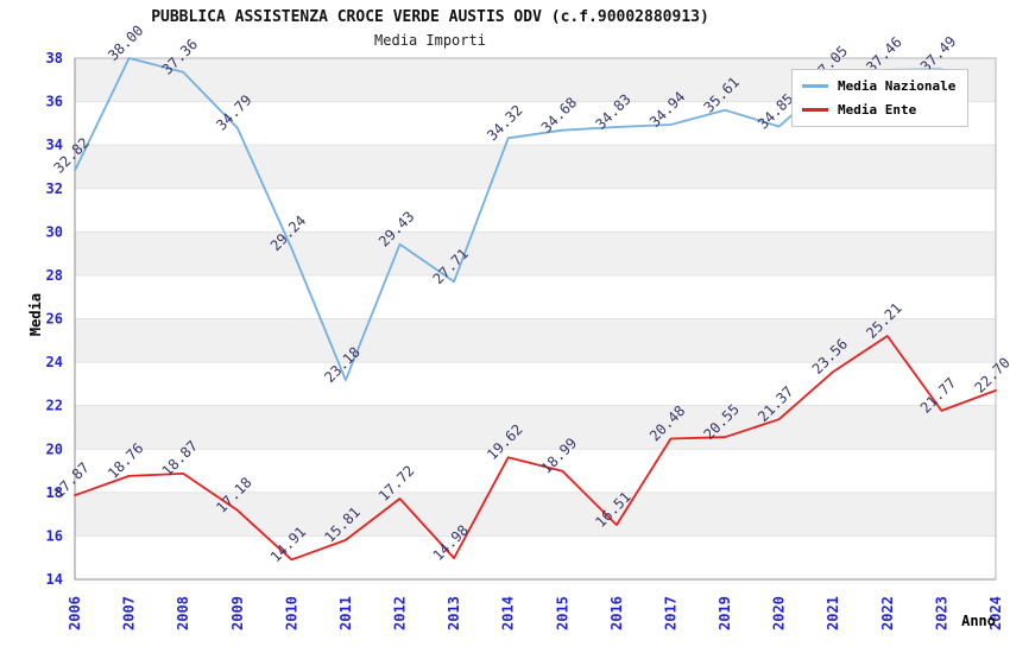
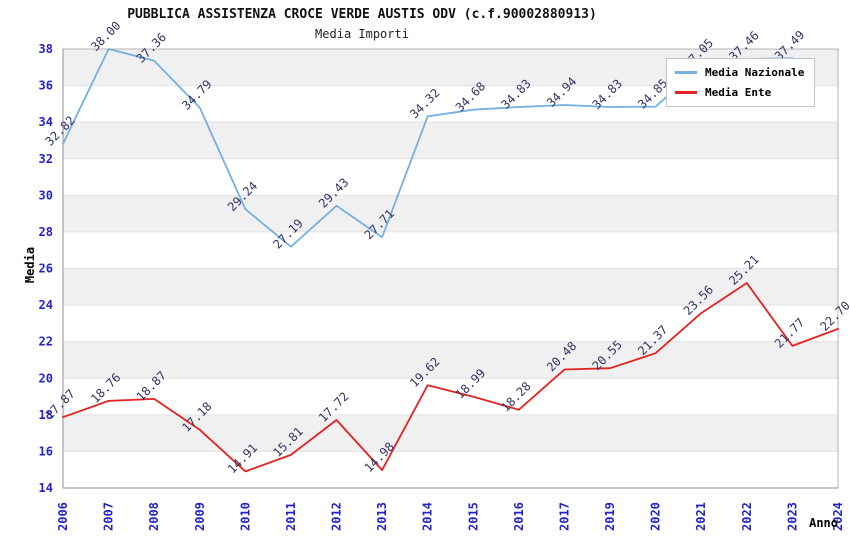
Media Nazionale/2011: 23.18 -> 27.19
Media Ente/2016: 16.51 -> 18.28
Media Nazionale/2019: 35.61 -> 34.83
